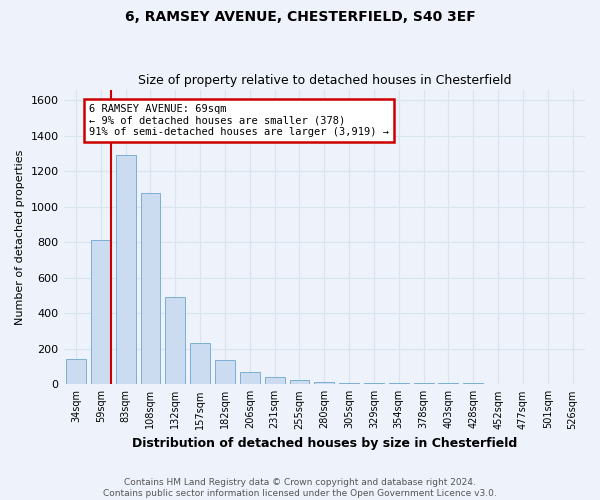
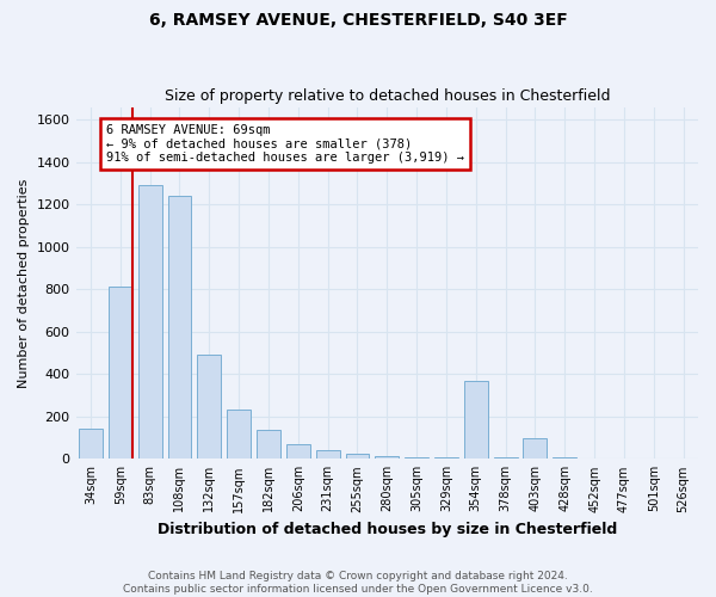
108sqm: 1080 -> 1240
354sqm: 0 -> 370
403sqm: 0 -> 100
